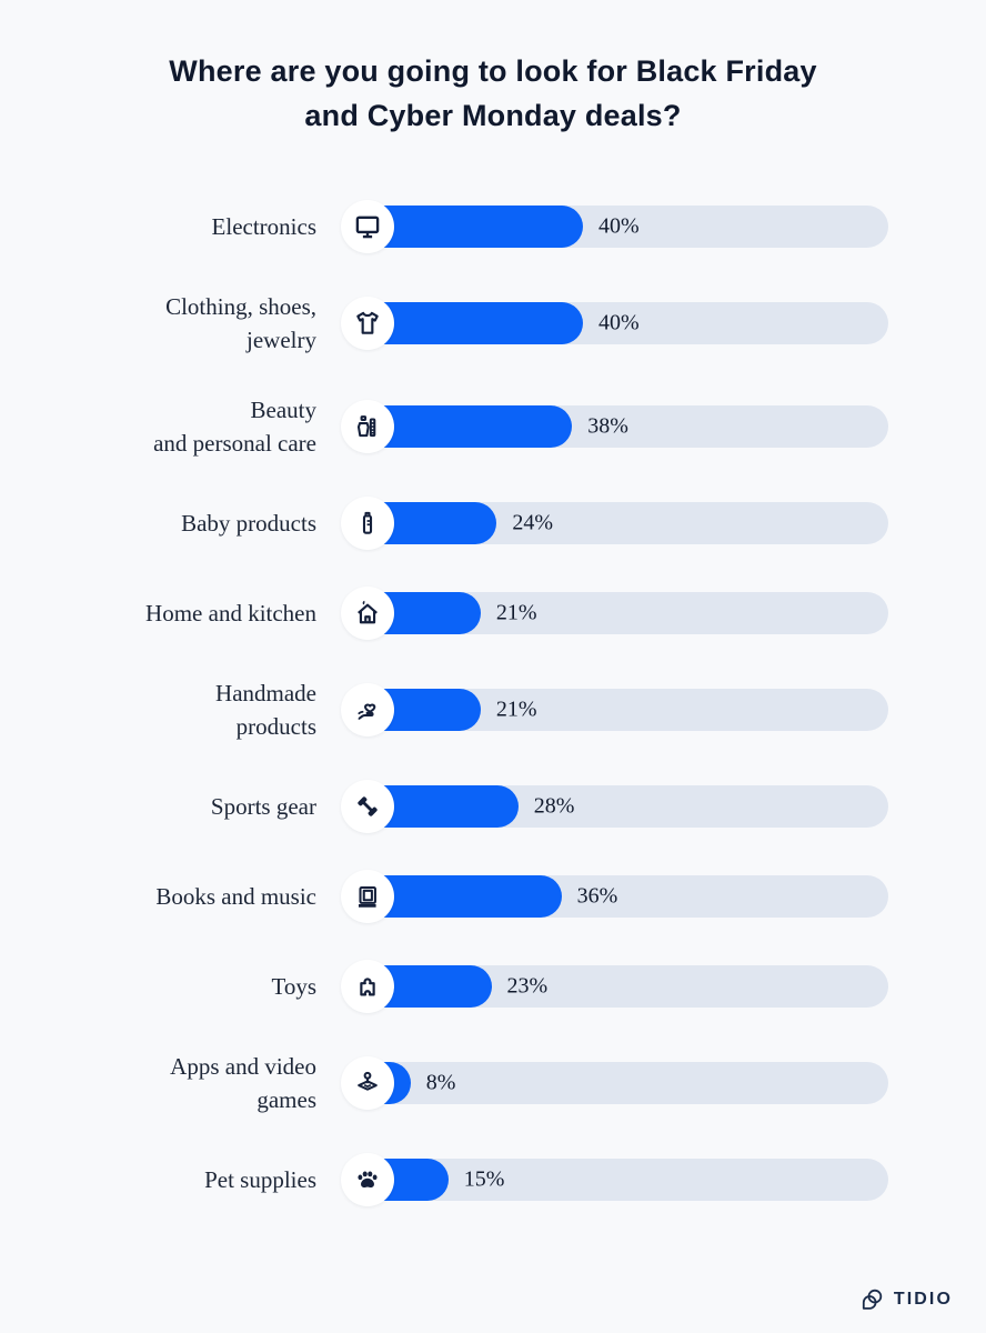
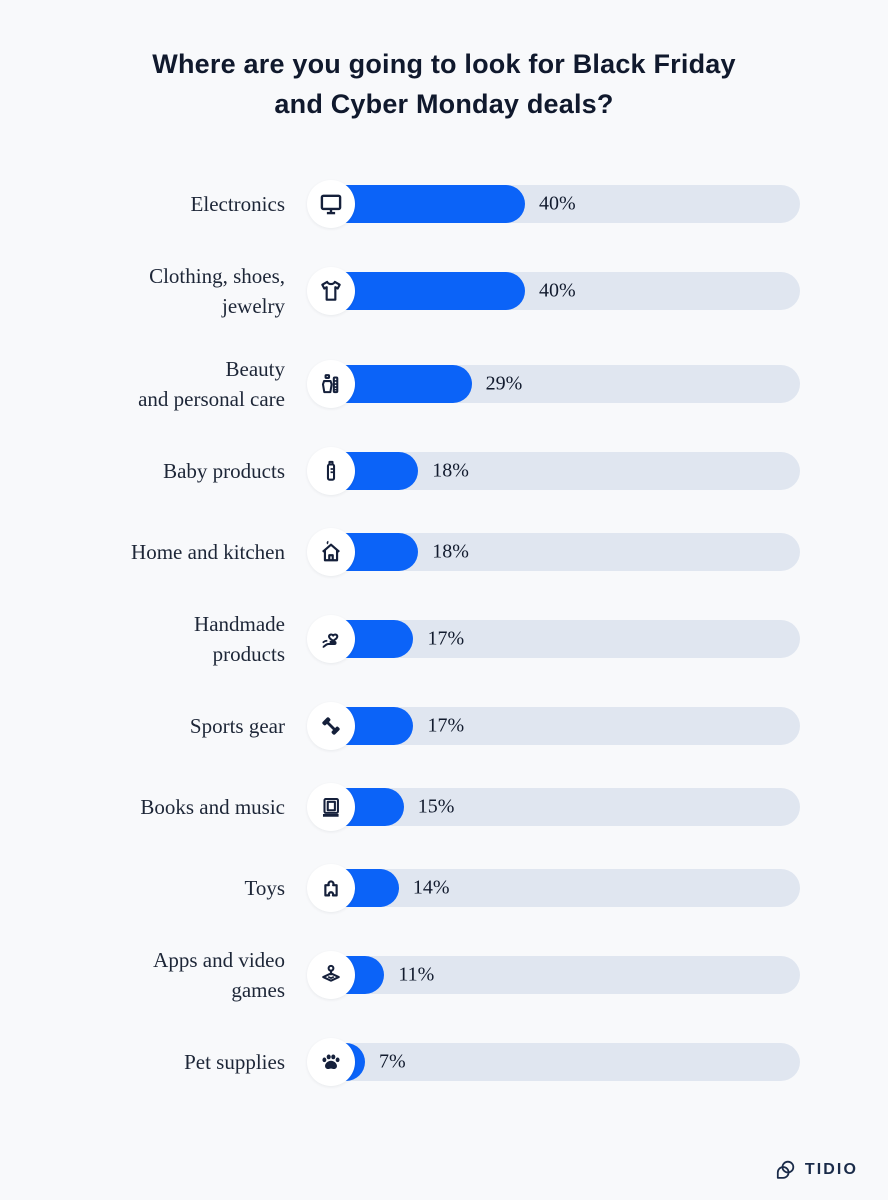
Beauty and personal care: 38% -> 29%
Baby products: 24% -> 18%
Home and kitchen: 21% -> 18%
Handmade products: 21% -> 17%
Sports gear: 28% -> 17%
Books and music: 36% -> 15%
Toys: 23% -> 14%
Apps and video games: 8% -> 11%
Pet supplies: 15% -> 7%
